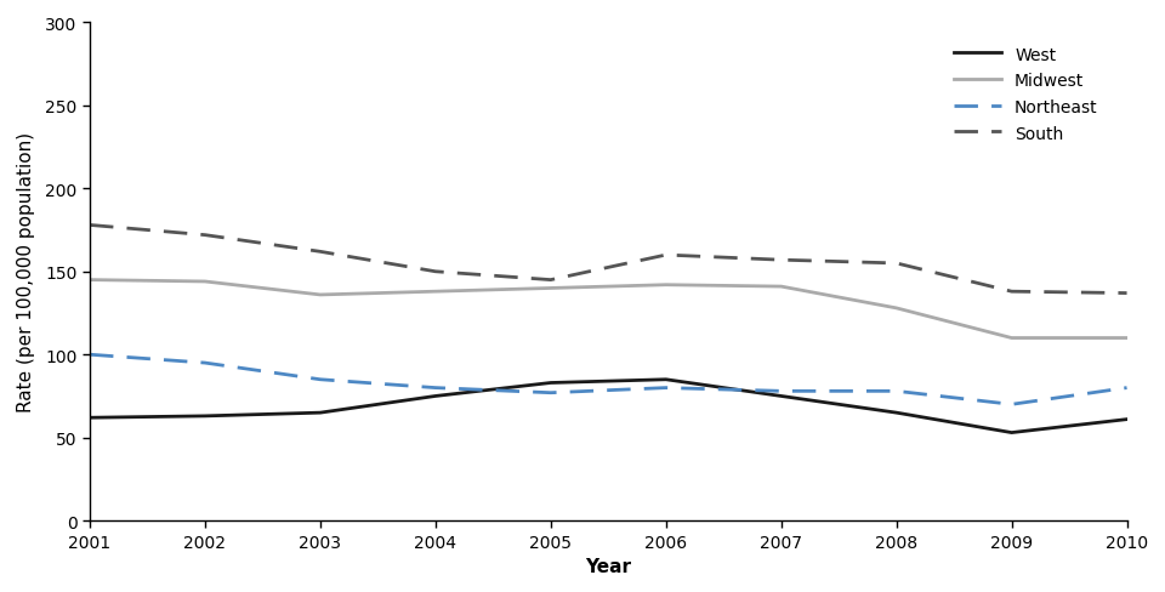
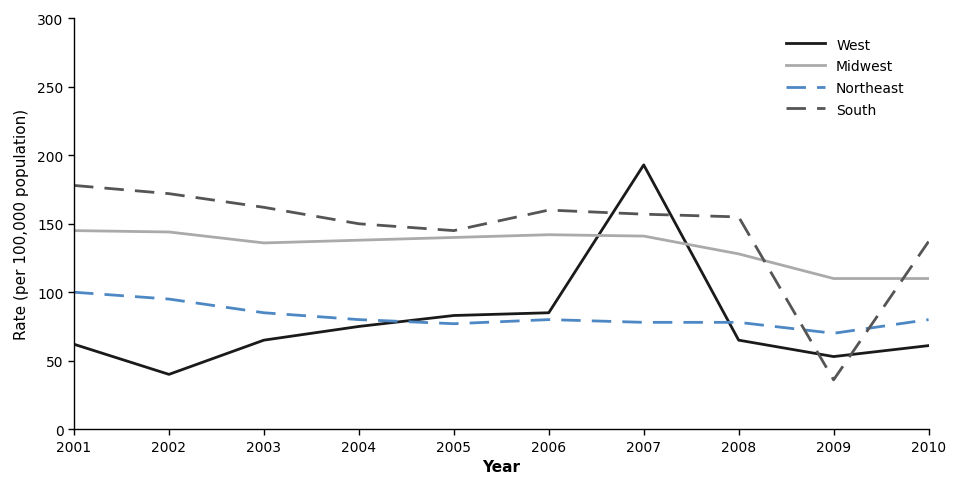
West/2002: 63 -> 40
West/2007: 75 -> 193
South/2009: 138 -> 36
